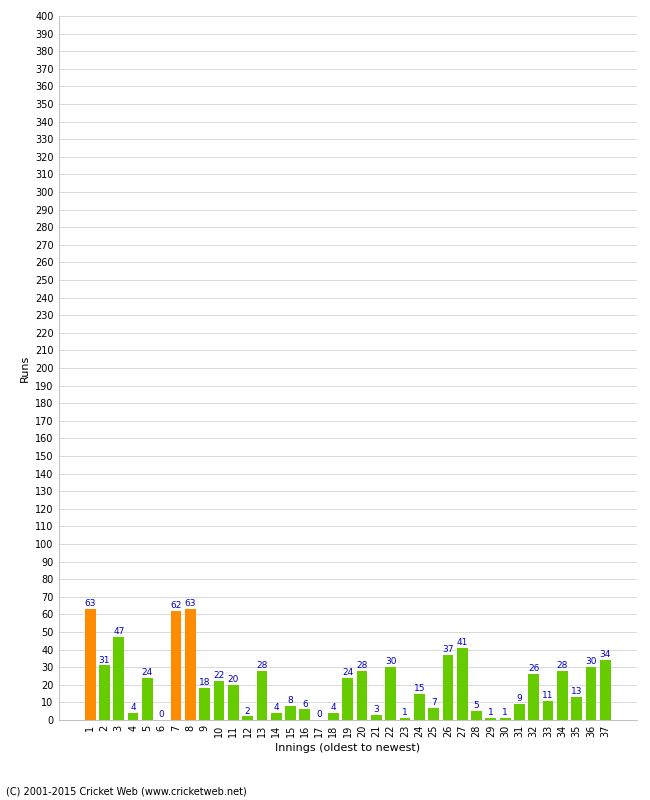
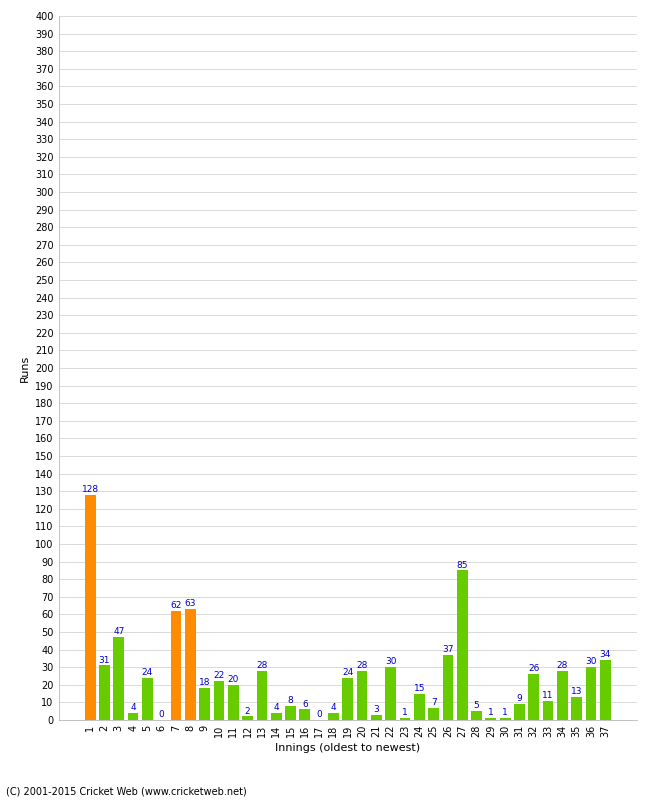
1: 63 -> 128
27: 41 -> 85
